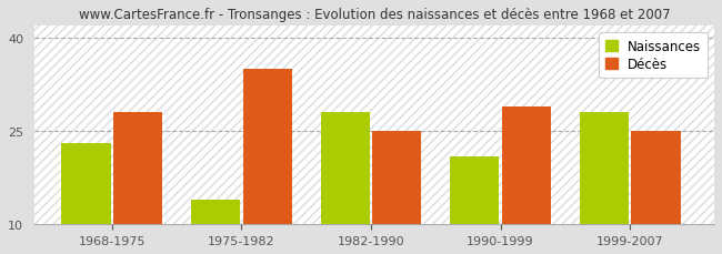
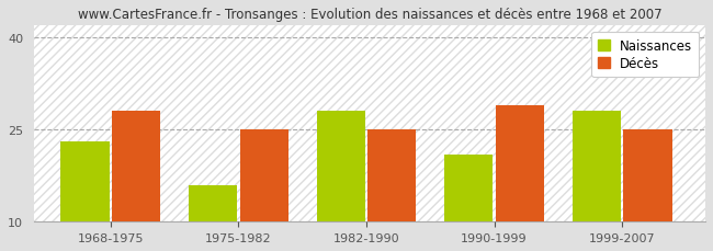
Naissances/1975-1982: 14 -> 16
Décès/1975-1982: 35 -> 25
